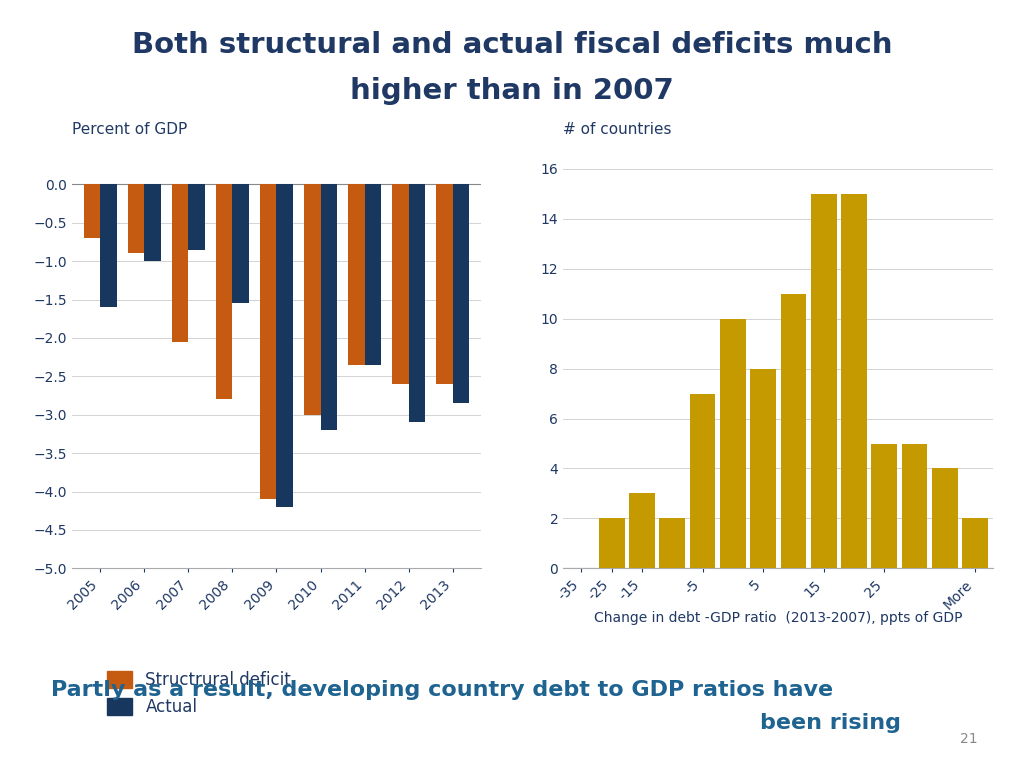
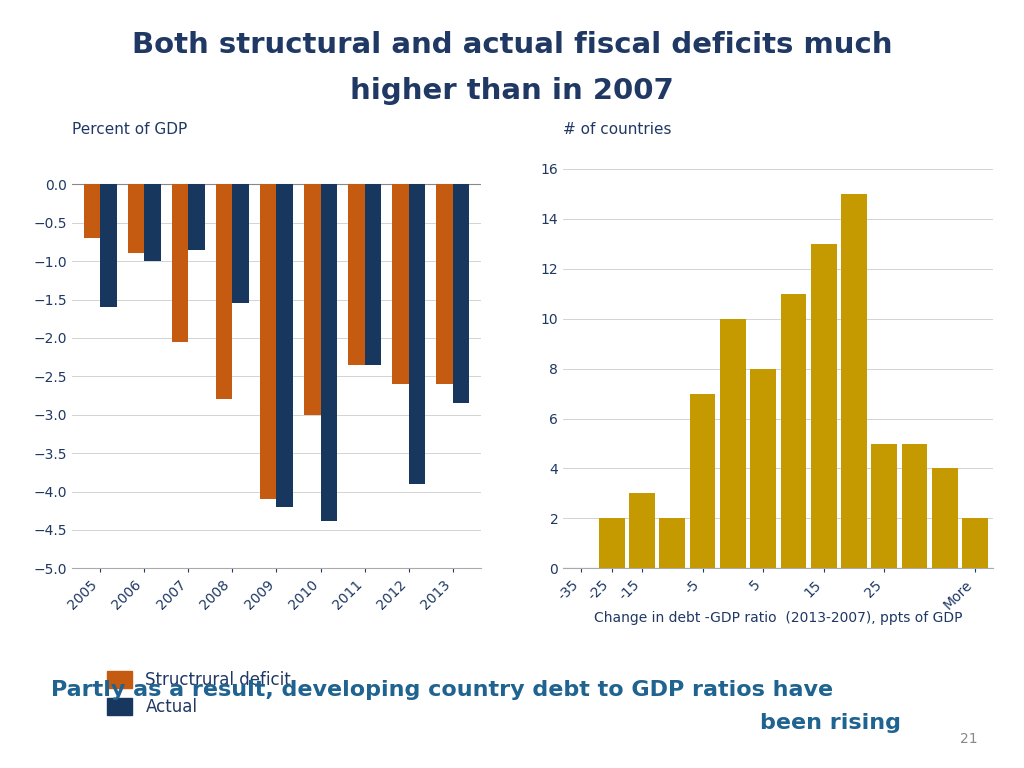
Actual/2010: -3.20 -> -4.38
Actual/2012: -3.10 -> -3.90
15: 15 -> 13
